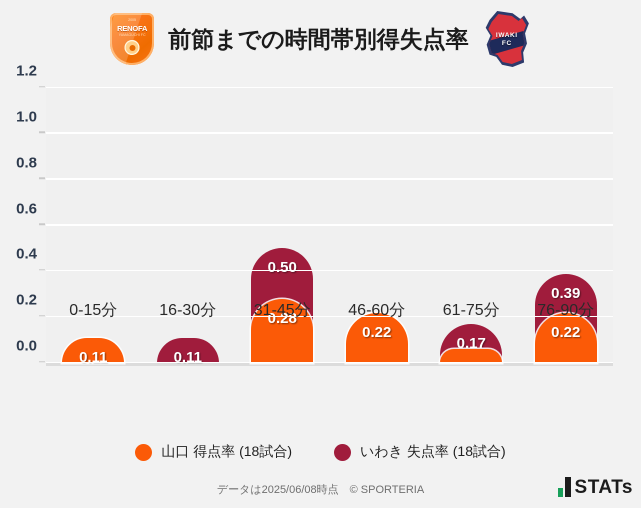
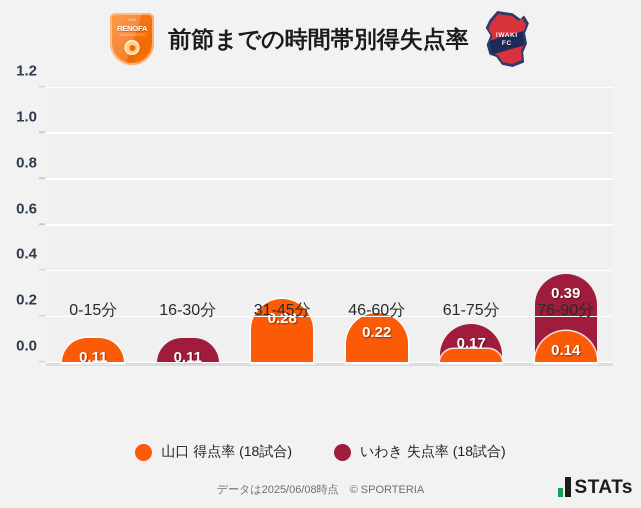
いわき 失点率 (18試合)/31-45分: 0.50 -> 0.13
山口 得点率 (18試合)/76-90分: 0.22 -> 0.14
